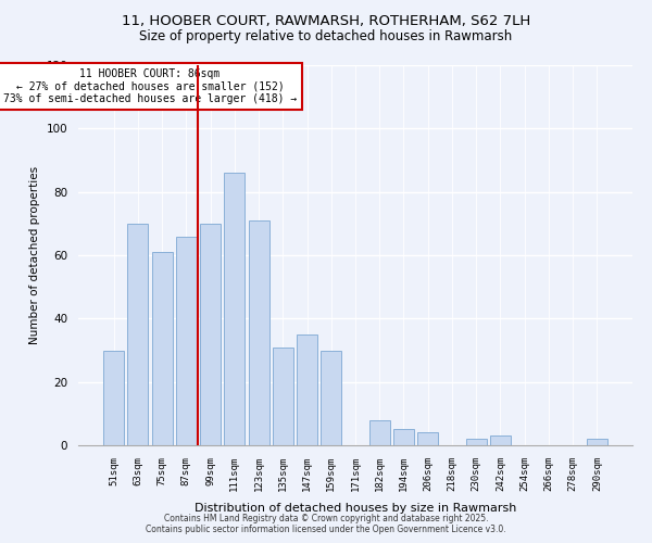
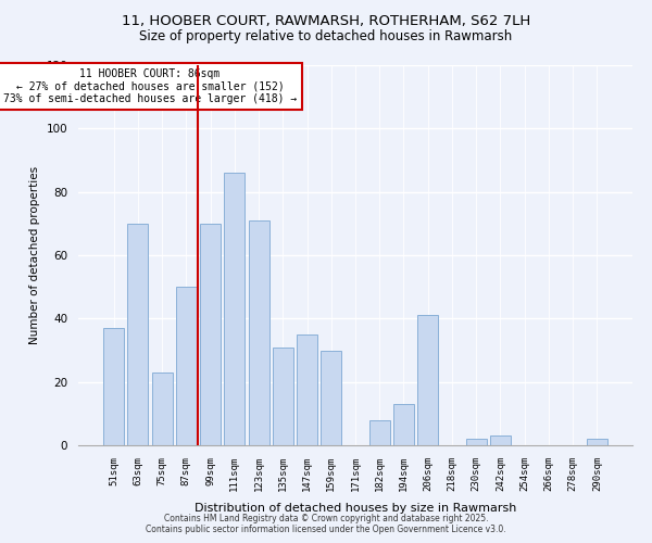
51sqm: 30 -> 37
75sqm: 61 -> 23
87sqm: 66 -> 50
194sqm: 5 -> 13
206sqm: 4 -> 41
